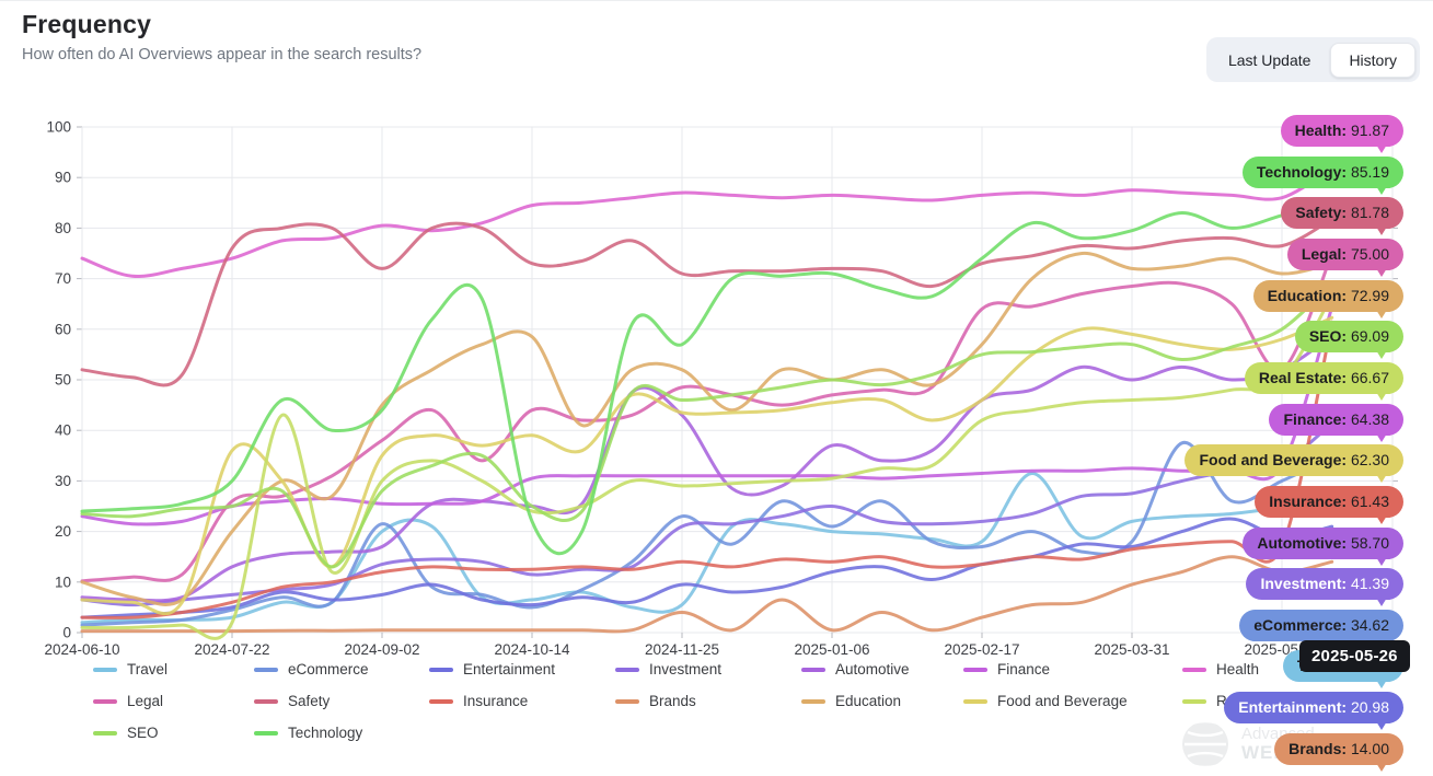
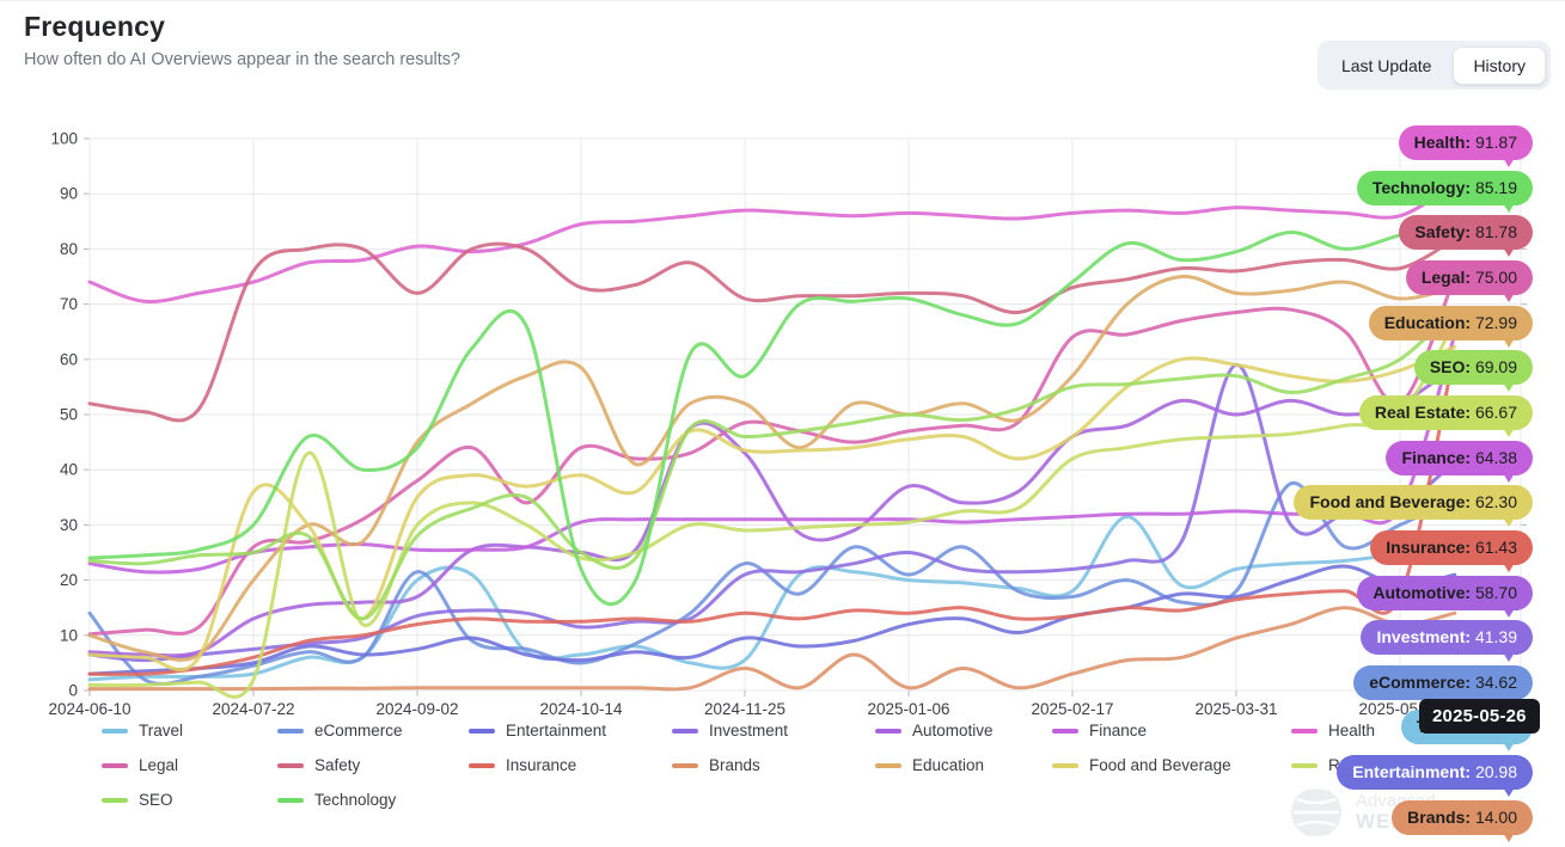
eCommerce/2024-06-10: 2 -> 14
Investment/2025-03-31: 28 -> 59
